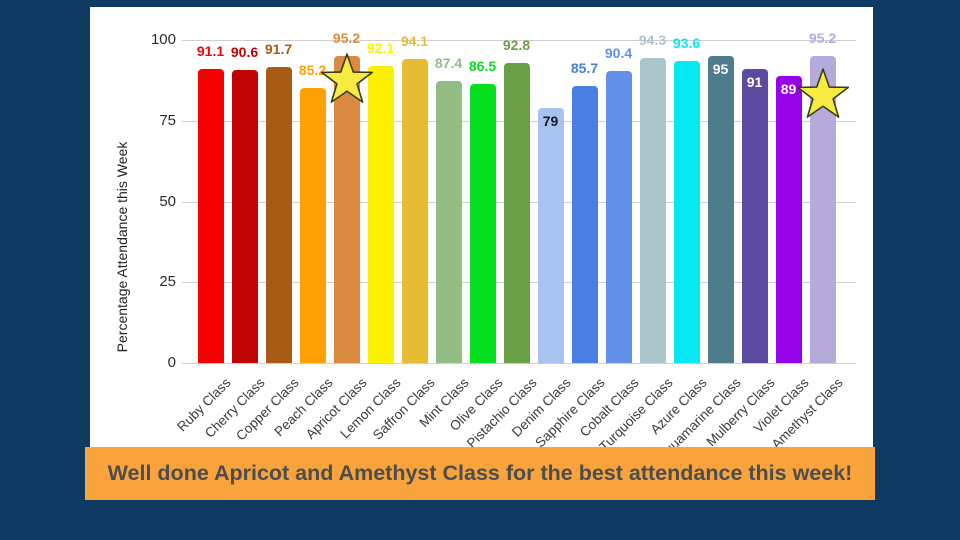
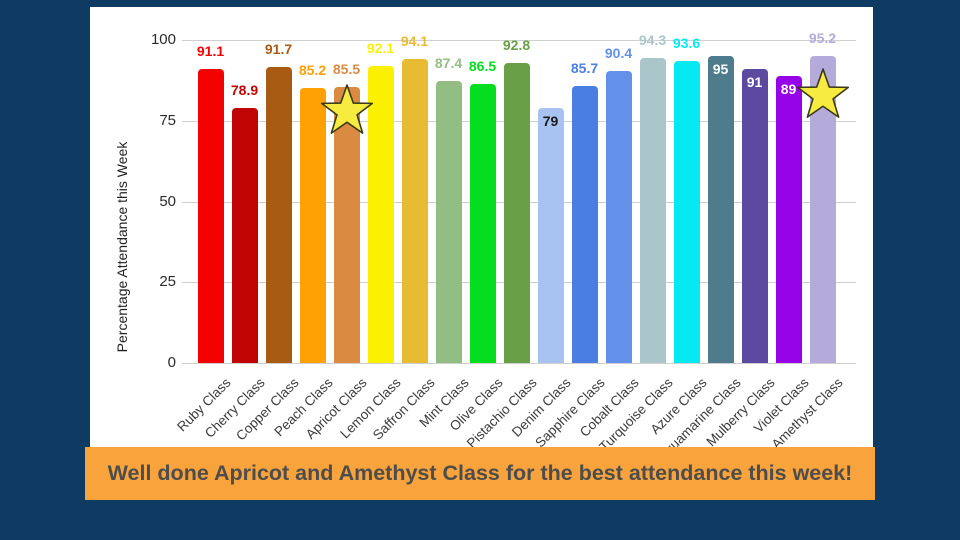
Cherry Class: 90.6 -> 78.9
Apricot Class: 95.2 -> 85.5
